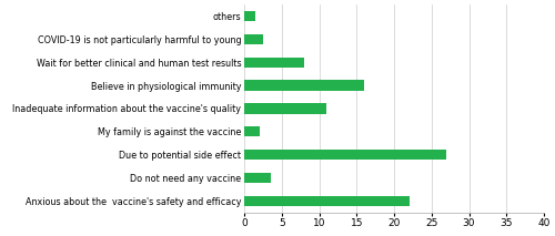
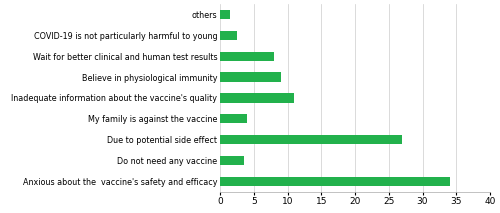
Believe in physiological immunity: 16.0 -> 9.0
My family is against the vaccine: 2.0 -> 4.0
Anxious about the vaccine's safety and efficacy: 22.0 -> 34.0
